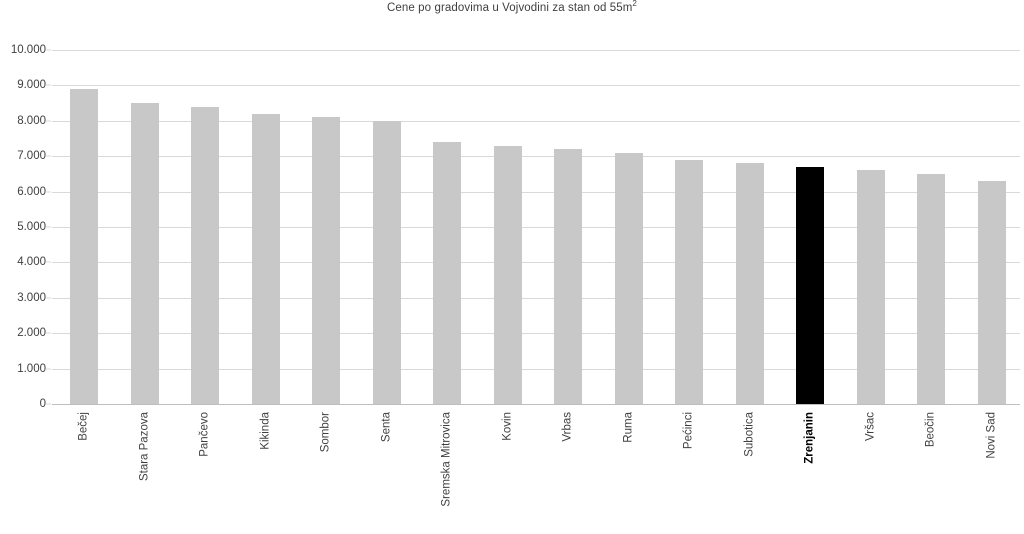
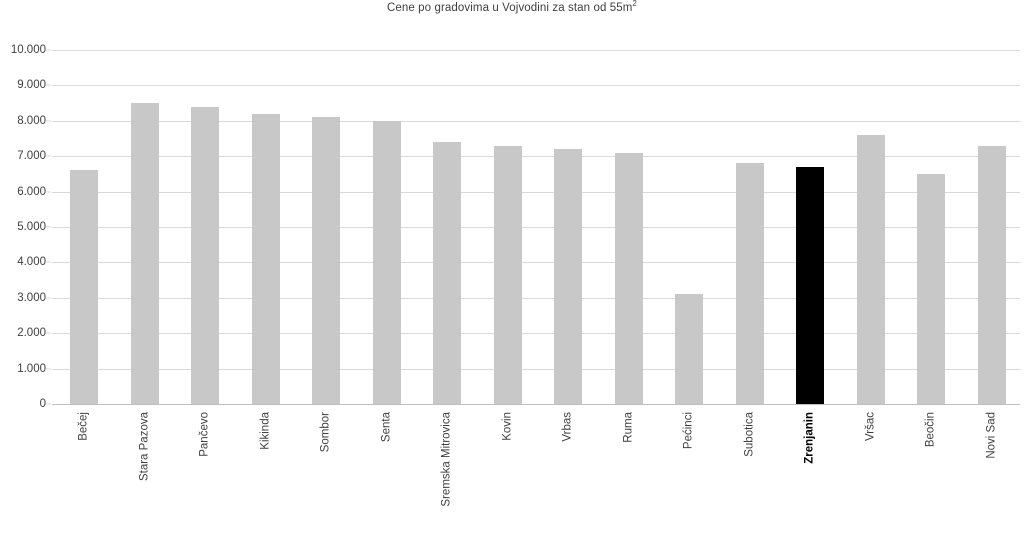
Bečej: 8900 -> 6600
Pećinci: 6900 -> 3100
Vršac: 6600 -> 7600
Novi Sad: 6300 -> 7300
